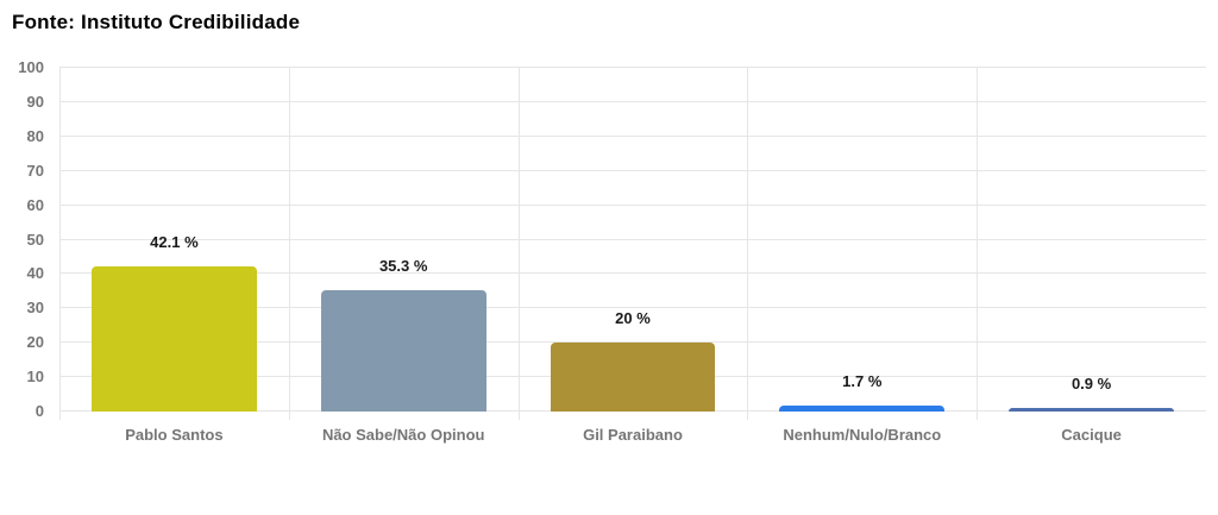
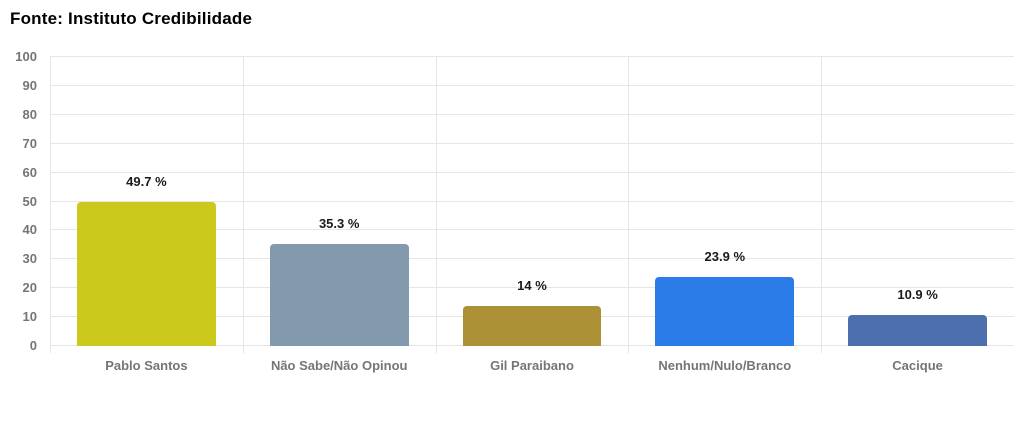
Pablo Santos: 42.1 -> 49.7
Gil Paraibano: 20 -> 14
Nenhum/Nulo/Branco: 1.7 -> 23.9
Cacique: 0.9 -> 10.9
